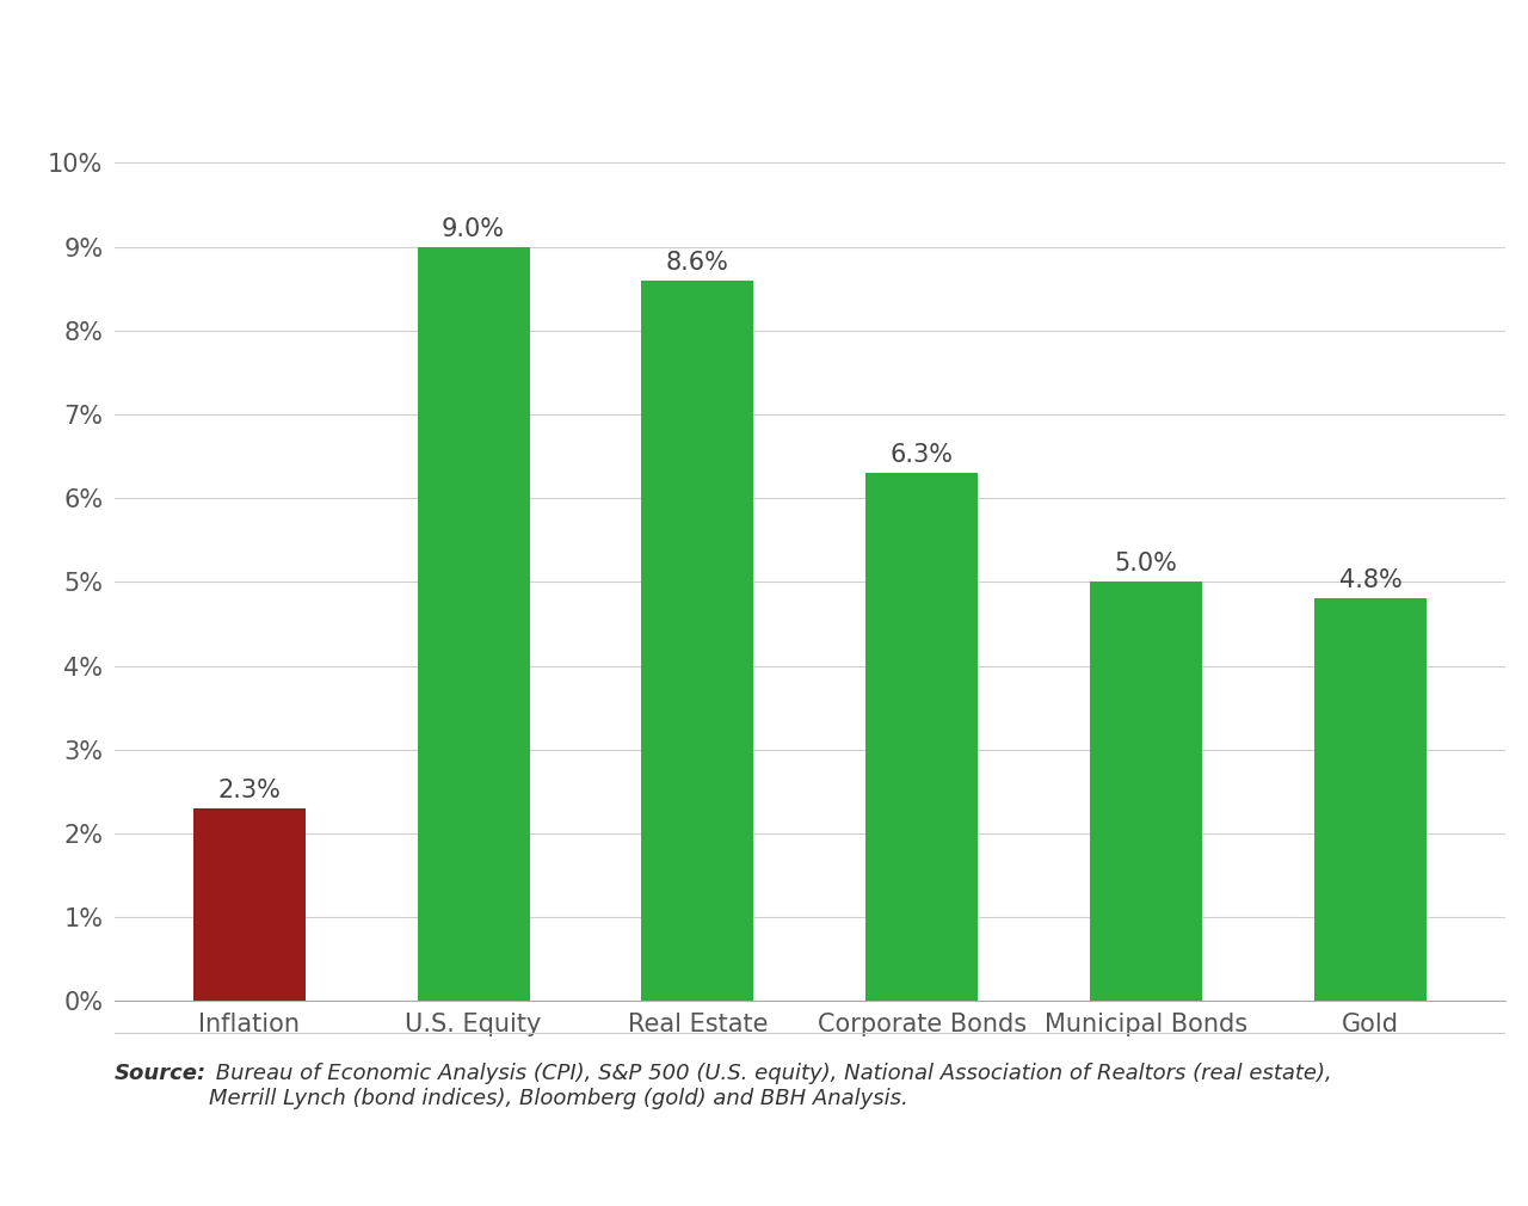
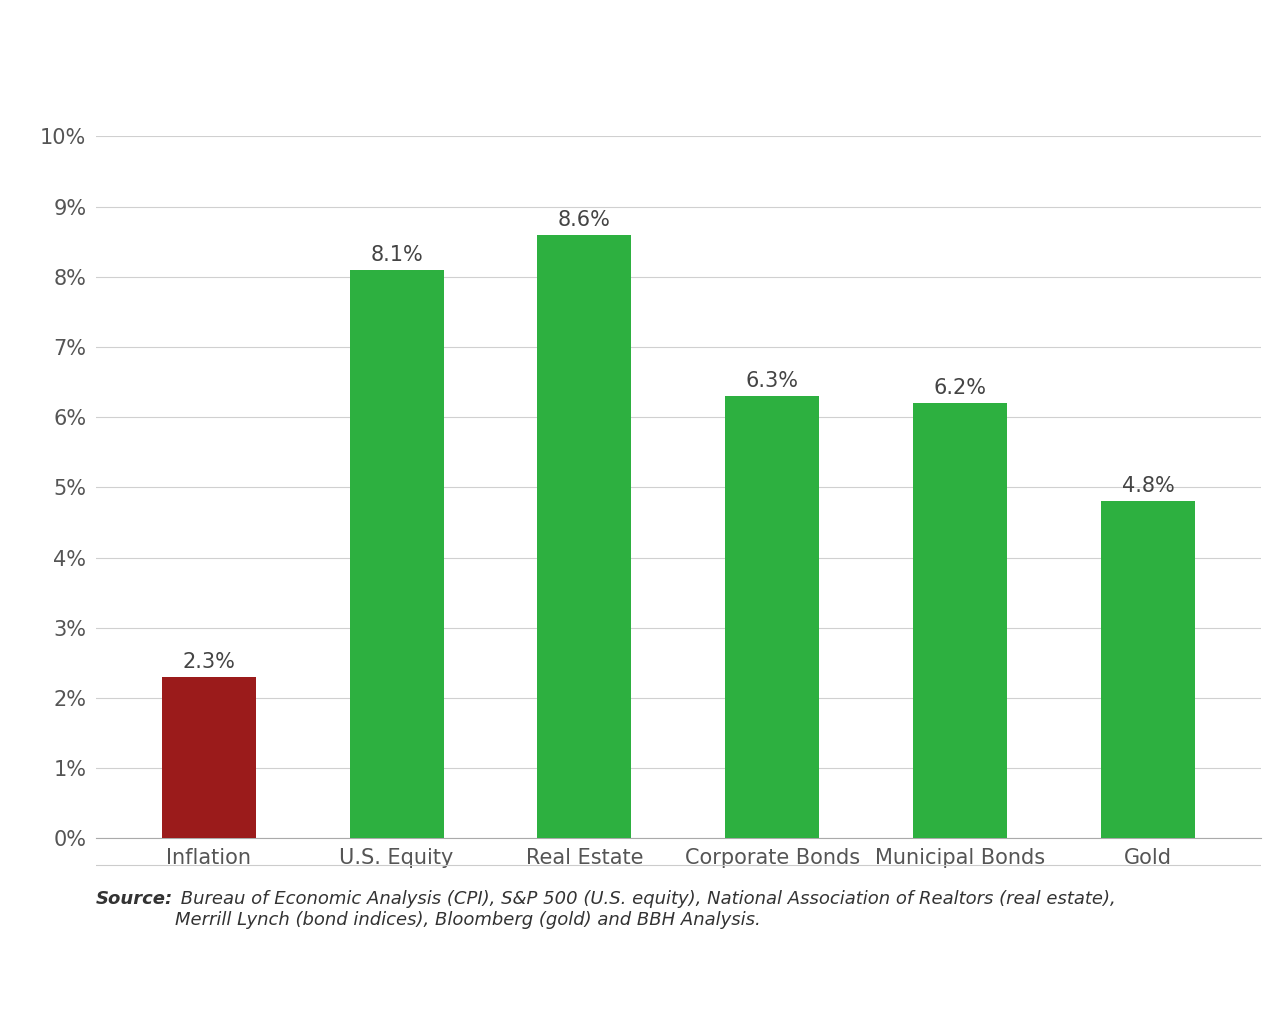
U.S. Equity: 9.0% -> 8.1%
Municipal Bonds: 5.0% -> 6.2%
